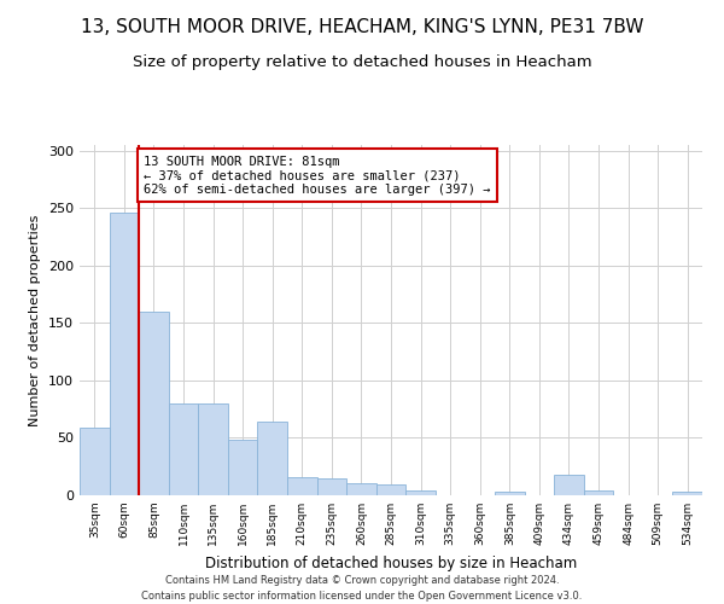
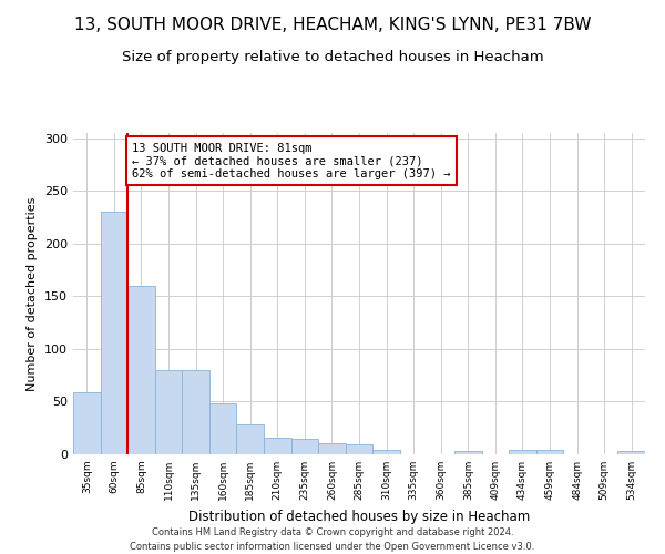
60sqm: 246 -> 230
185sqm: 64 -> 28
434sqm: 18 -> 4
